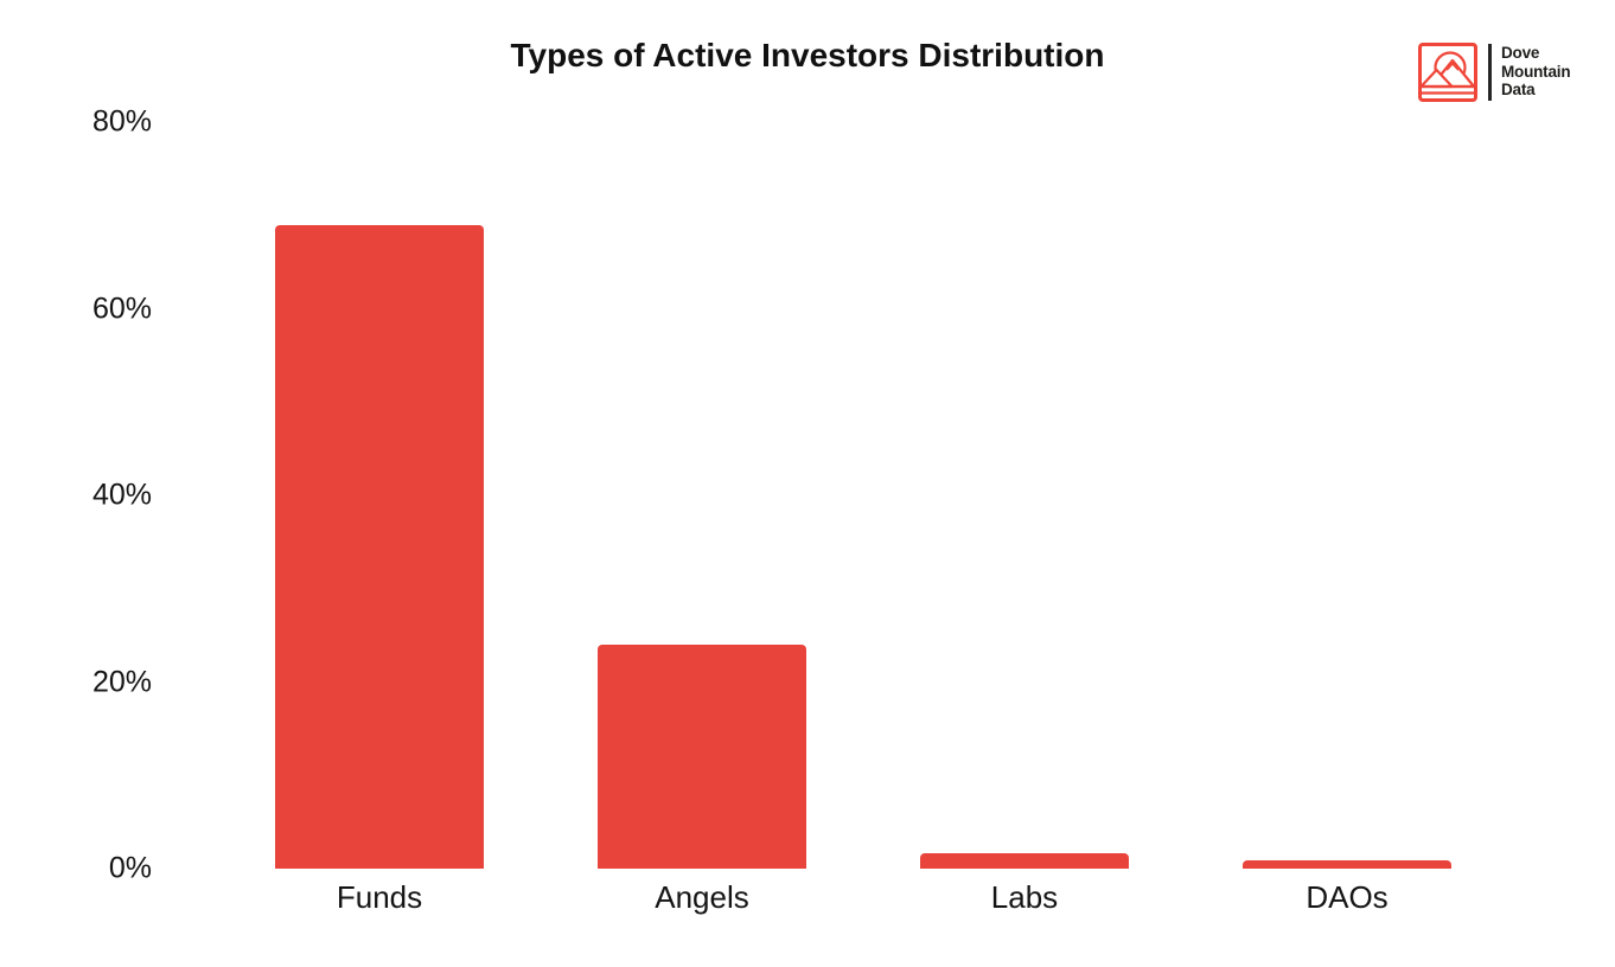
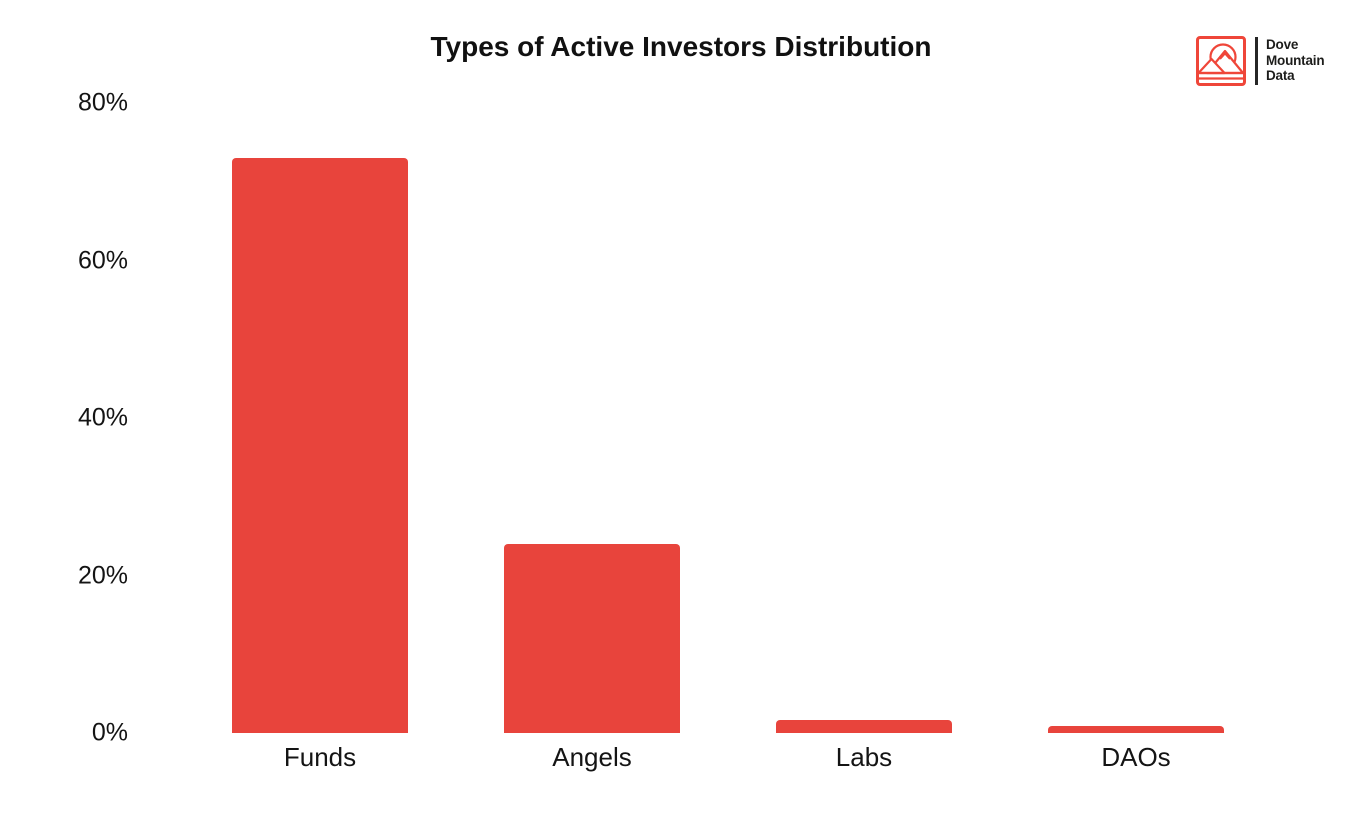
Funds: 69% -> 73%
